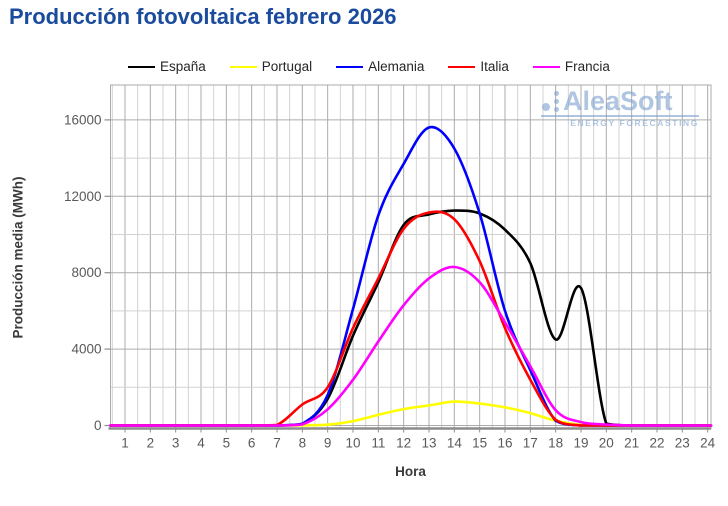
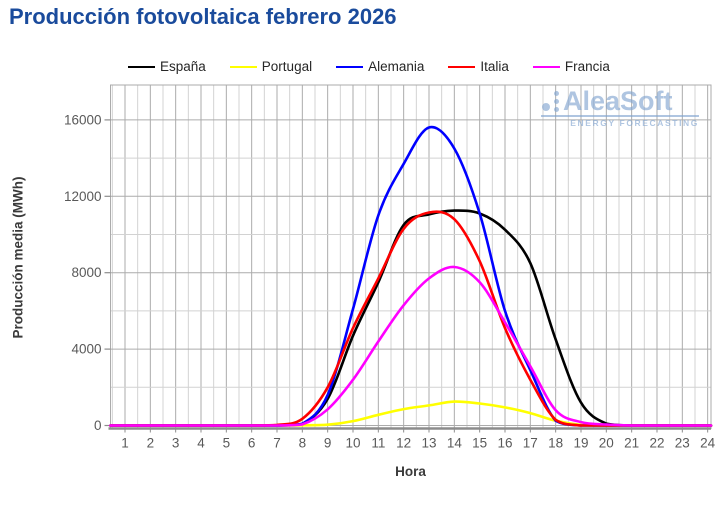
Italia/8: 1100 -> 400
España/19: 7200 -> 1200
